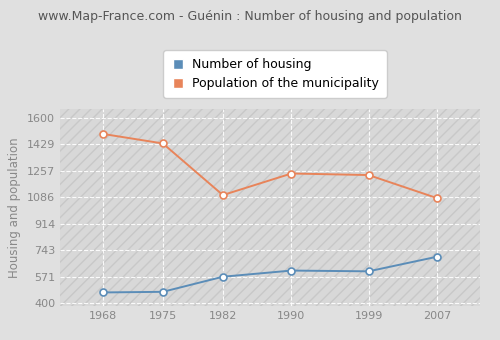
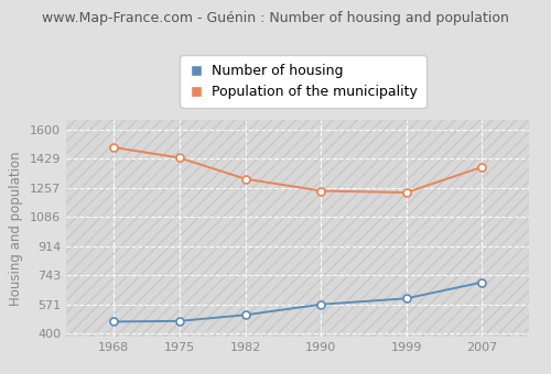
Number of housing/1982: 570 -> 510
Population of the municipality/1982: 1100 -> 1310
Number of housing/1990: 610 -> 570
Population of the municipality/2007: 1080 -> 1380
